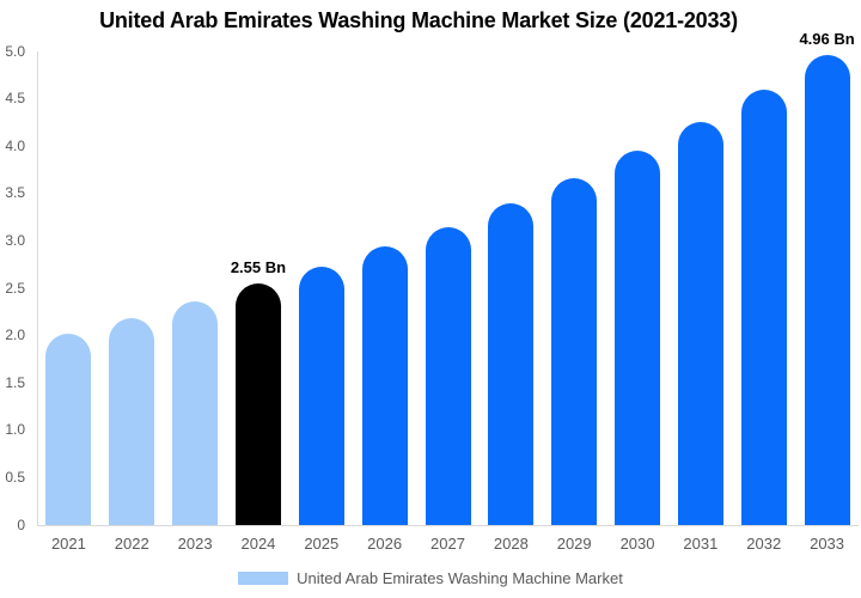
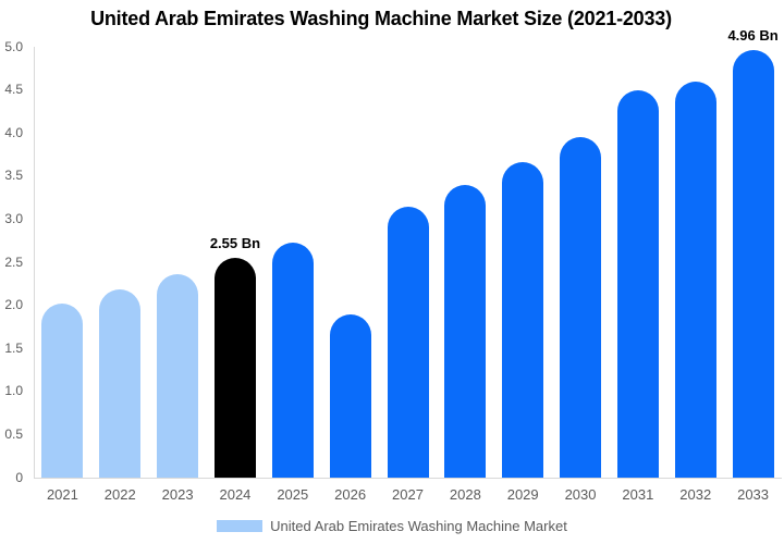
2026: 2.9 -> 1.9
2031: 4.3 -> 4.5
